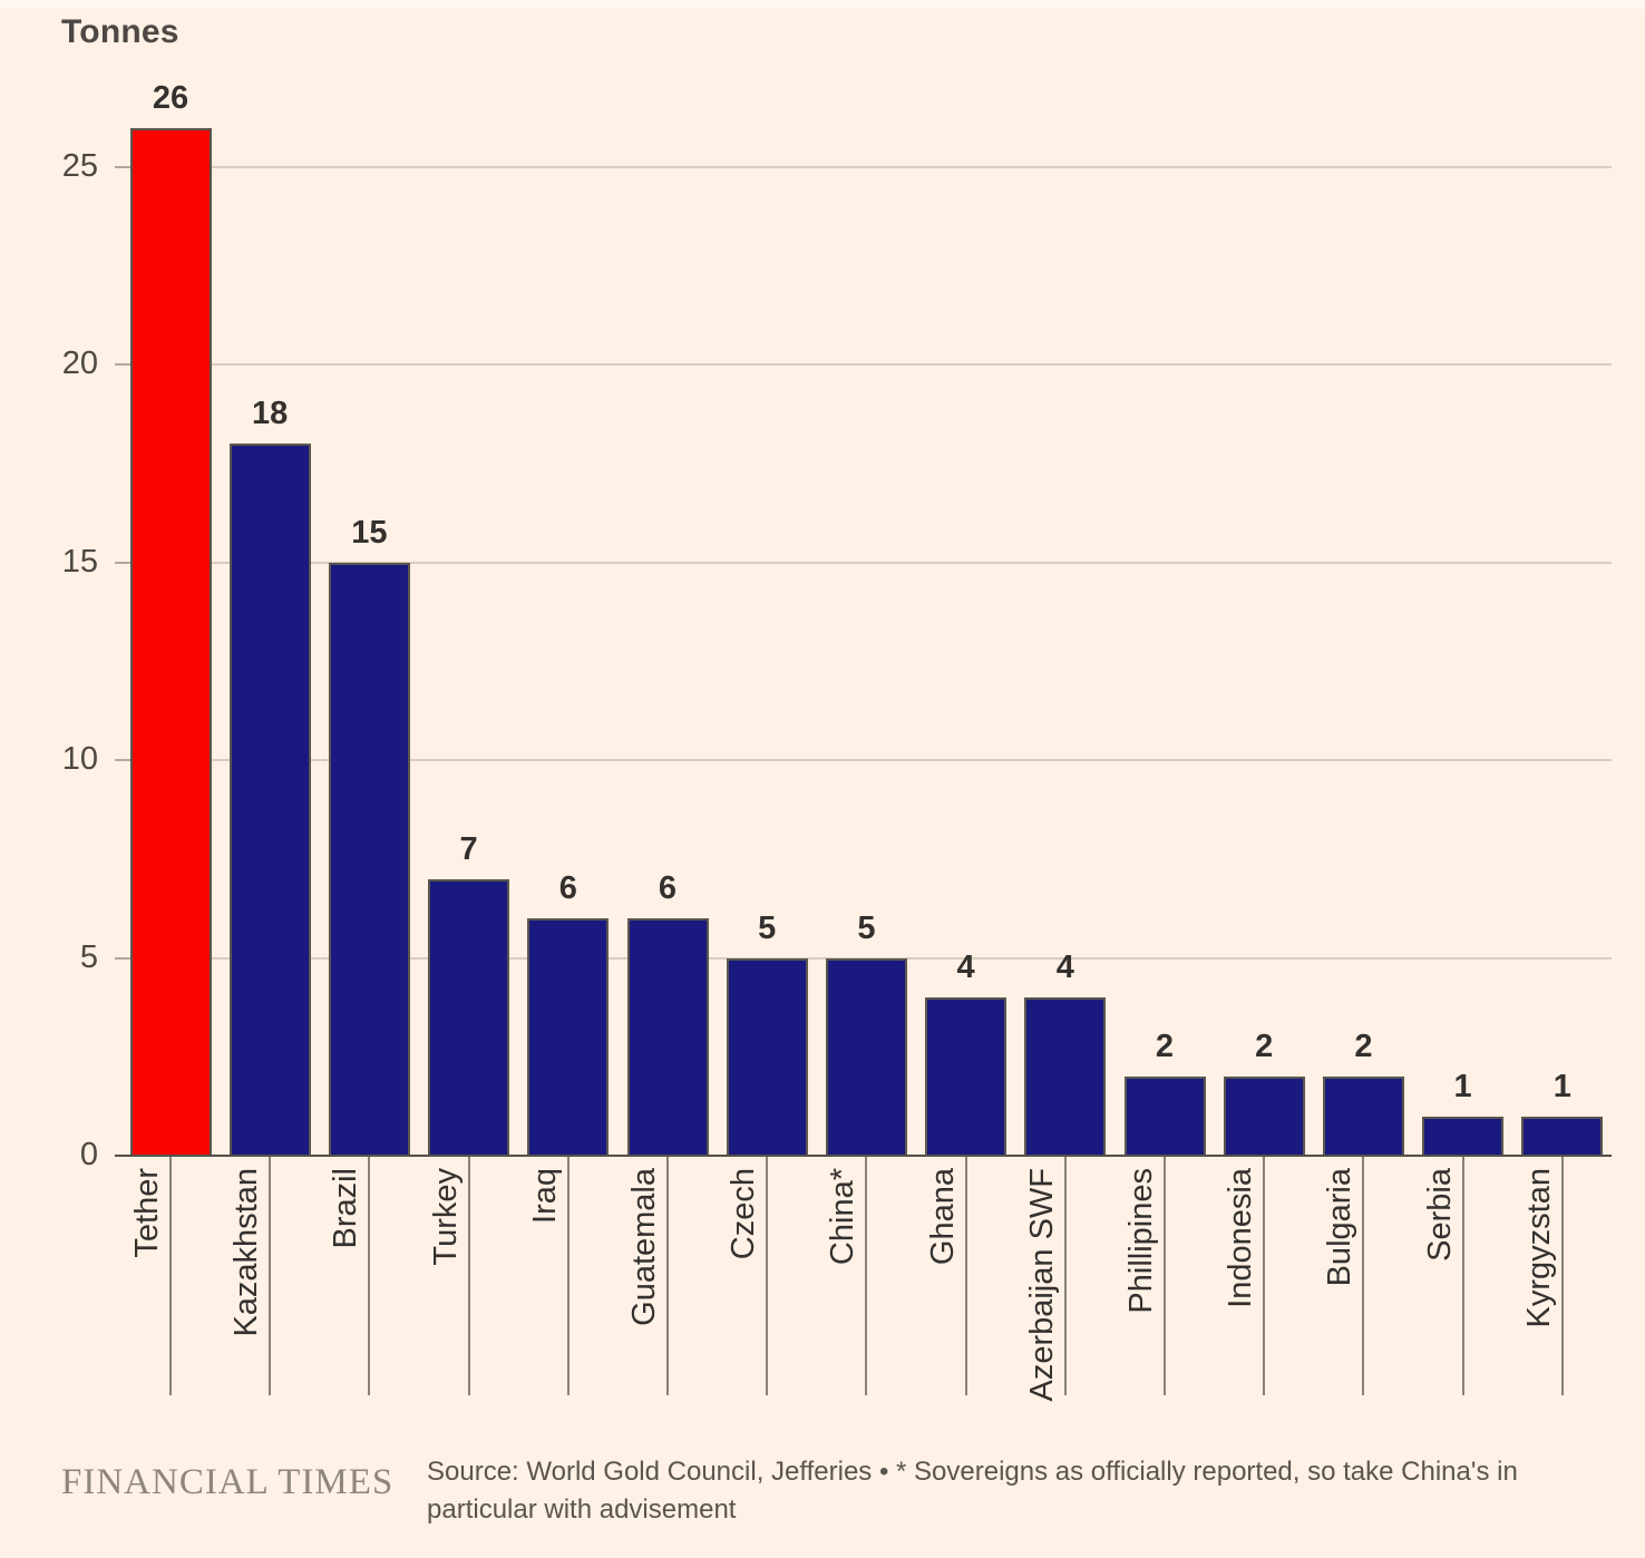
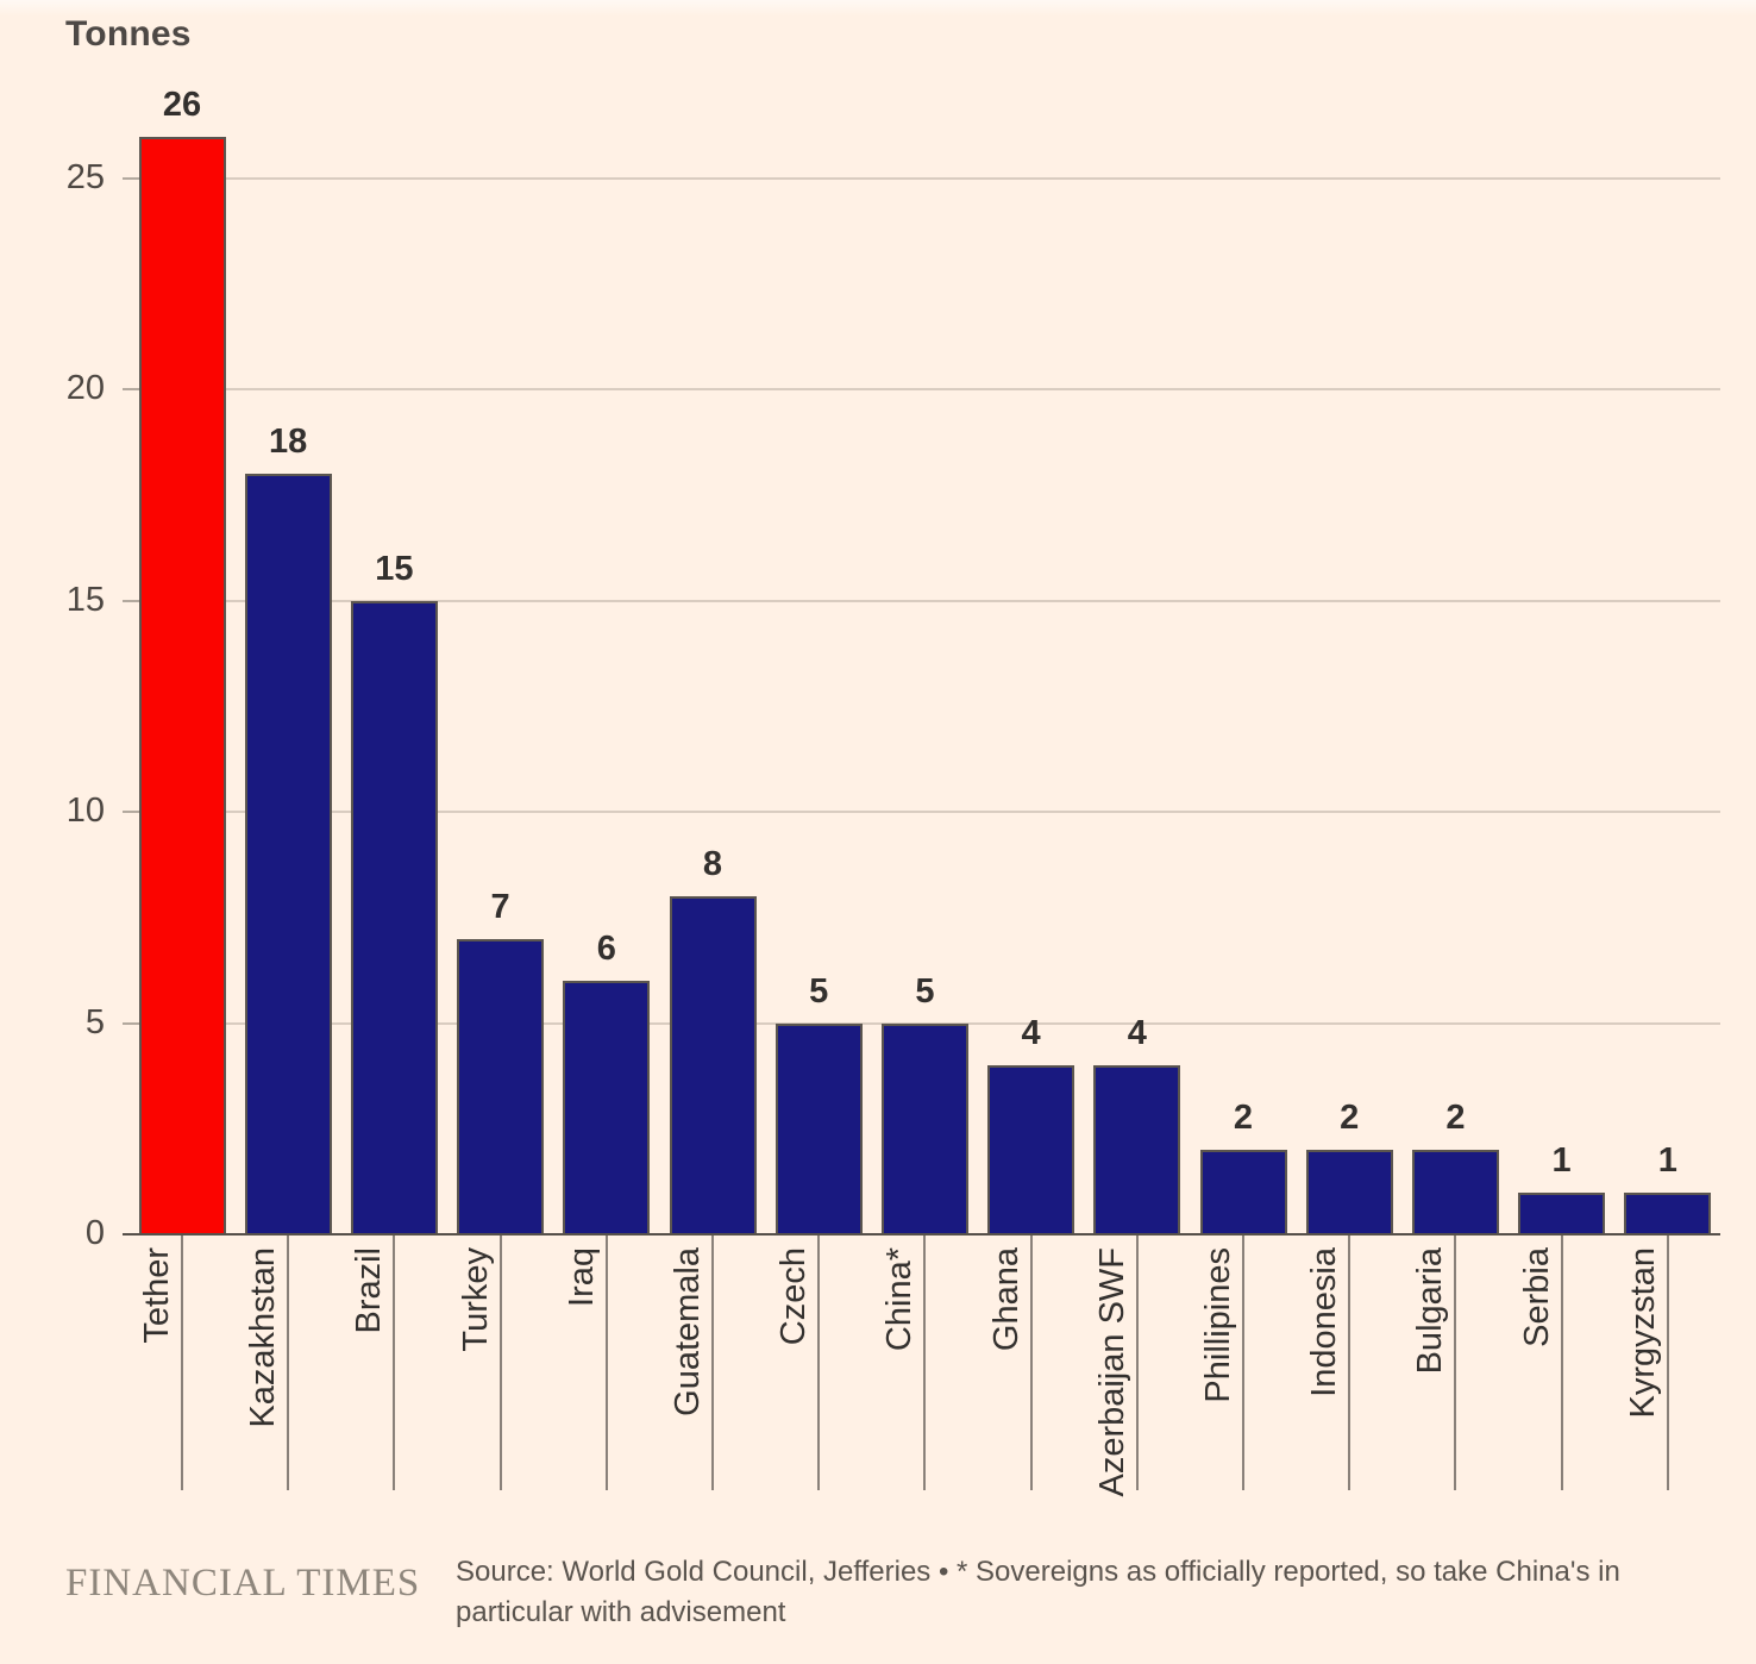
Guatemala: 6 -> 8
